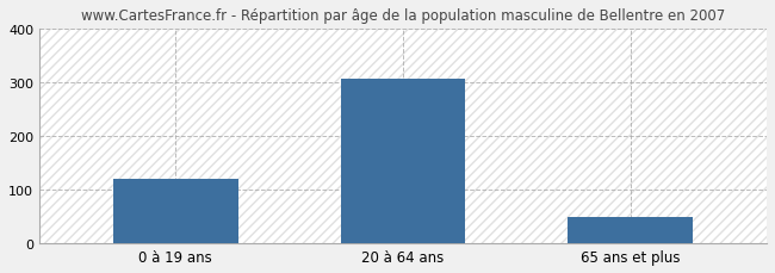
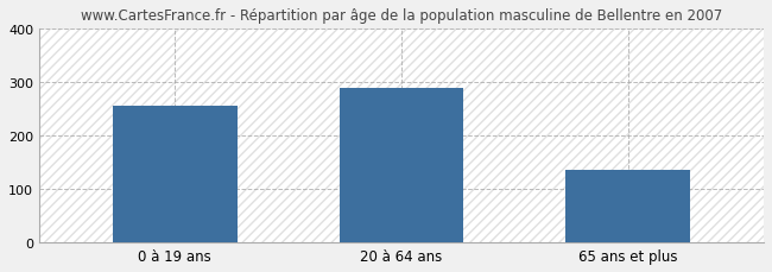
0 à 19 ans: 120 -> 255
20 à 64 ans: 308 -> 290
65 ans et plus: 50 -> 135
